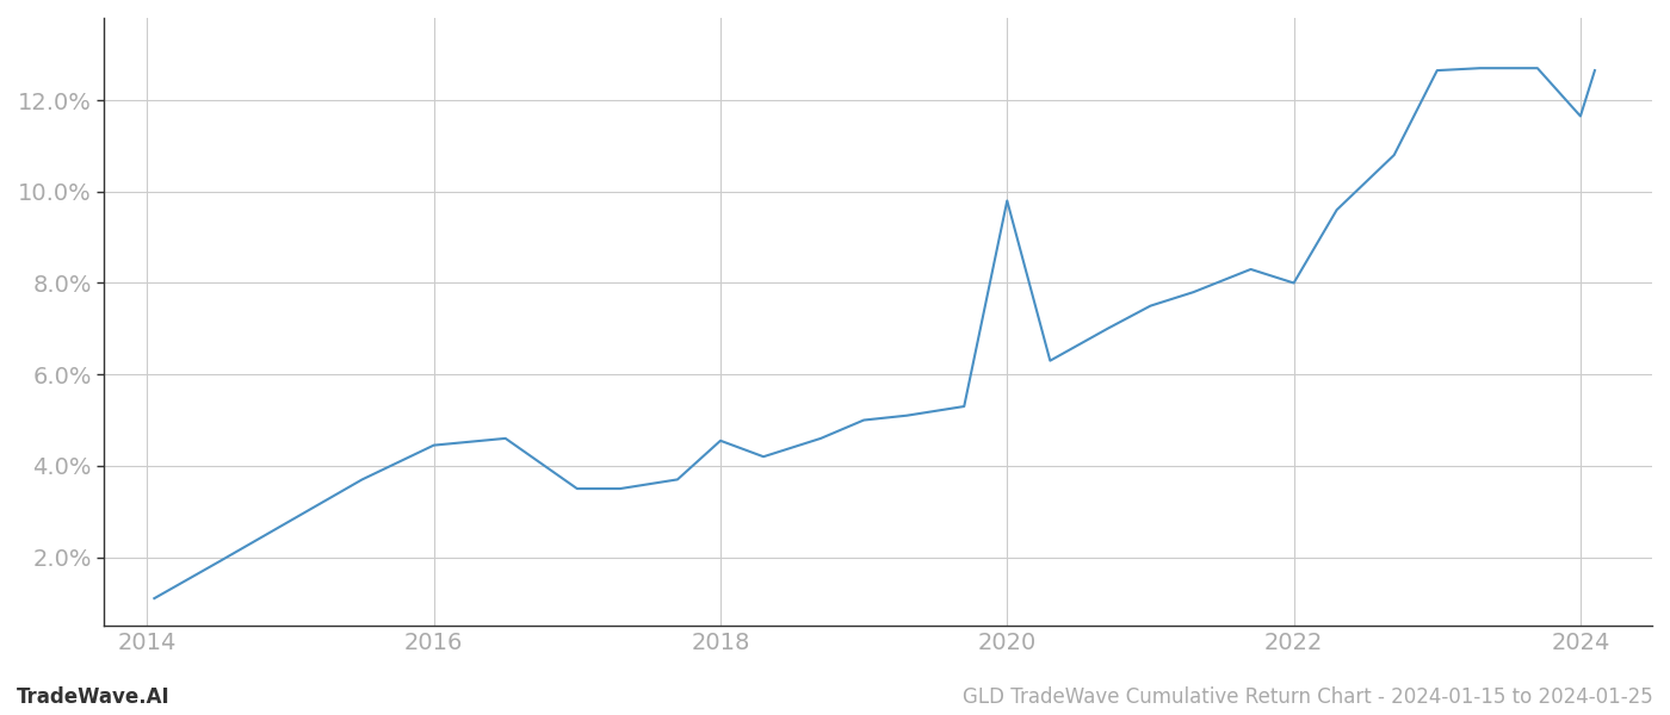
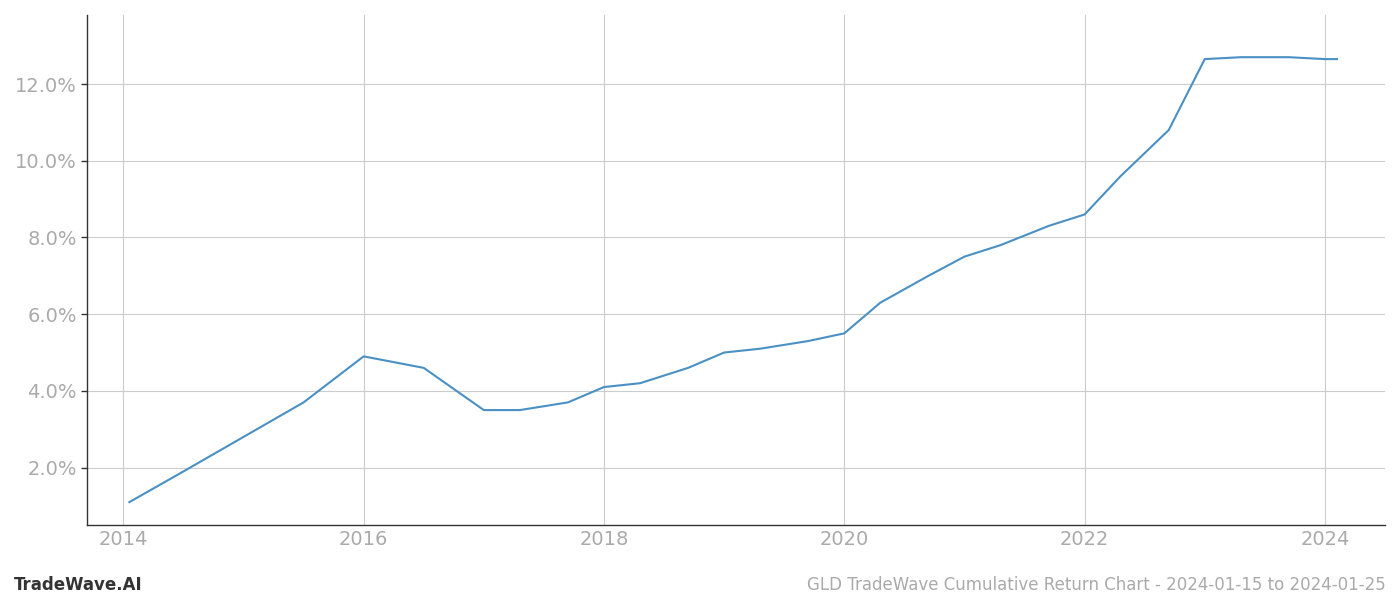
2016: 4.45% -> 4.90%
2018: 4.55% -> 4.10%
2020: 9.80% -> 5.50%
2022: 8.00% -> 8.60%
2024: 11.65% -> 12.65%
